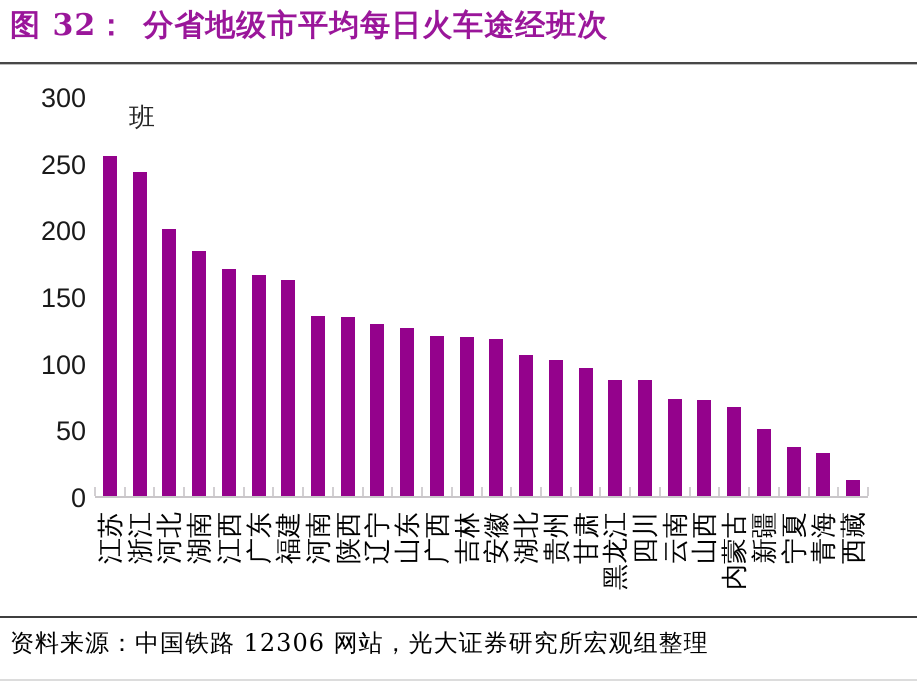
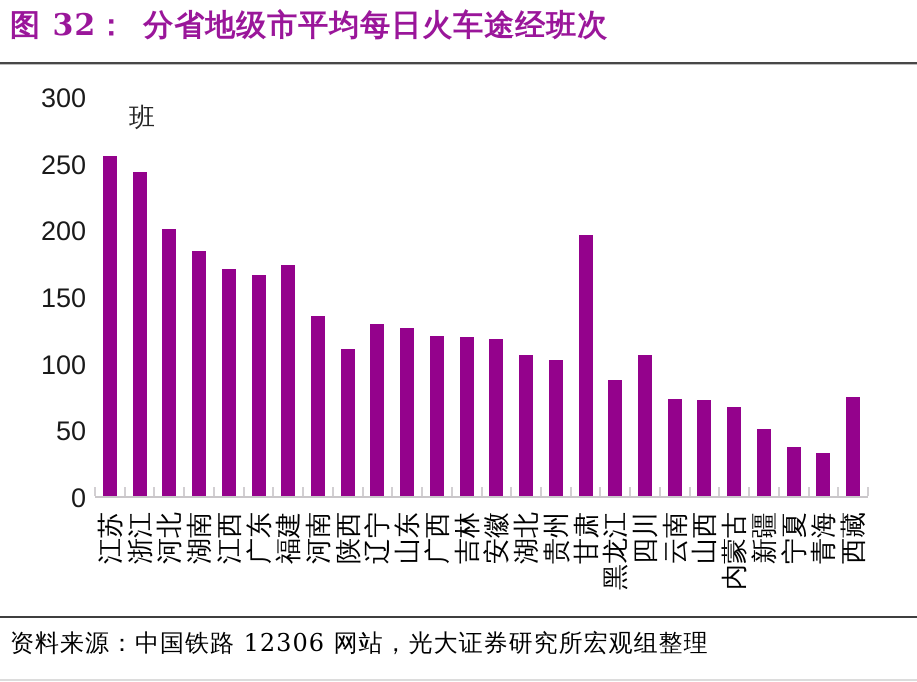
福建: 162 -> 173
陕西: 134 -> 110
甘肃: 96 -> 196
四川: 87 -> 106
西藏: 12 -> 74
